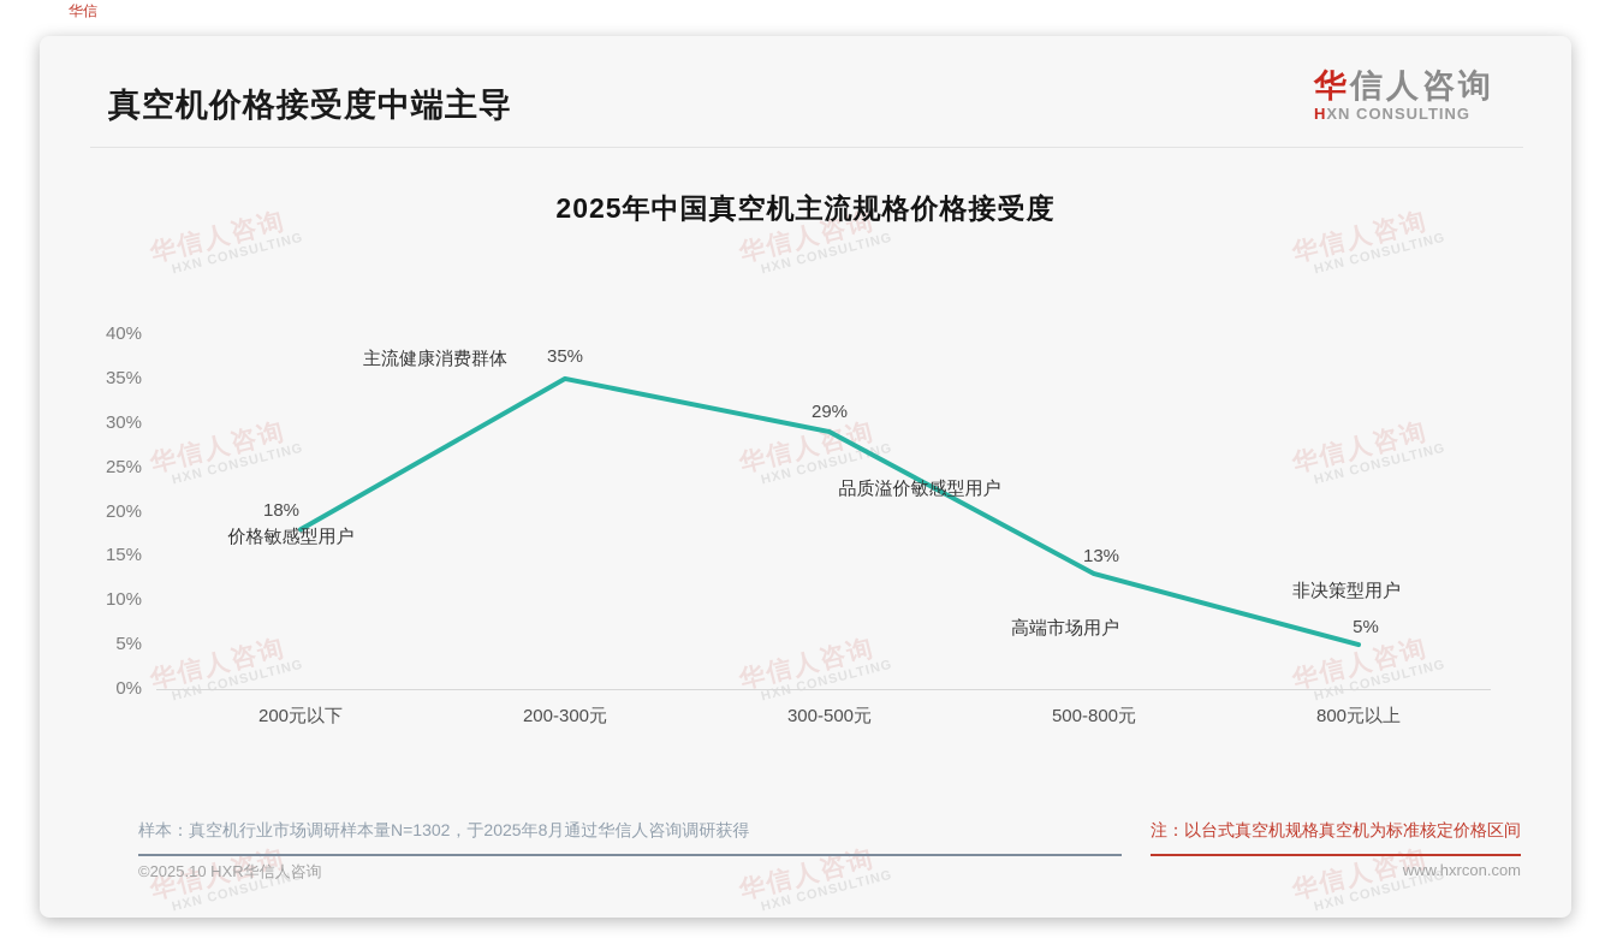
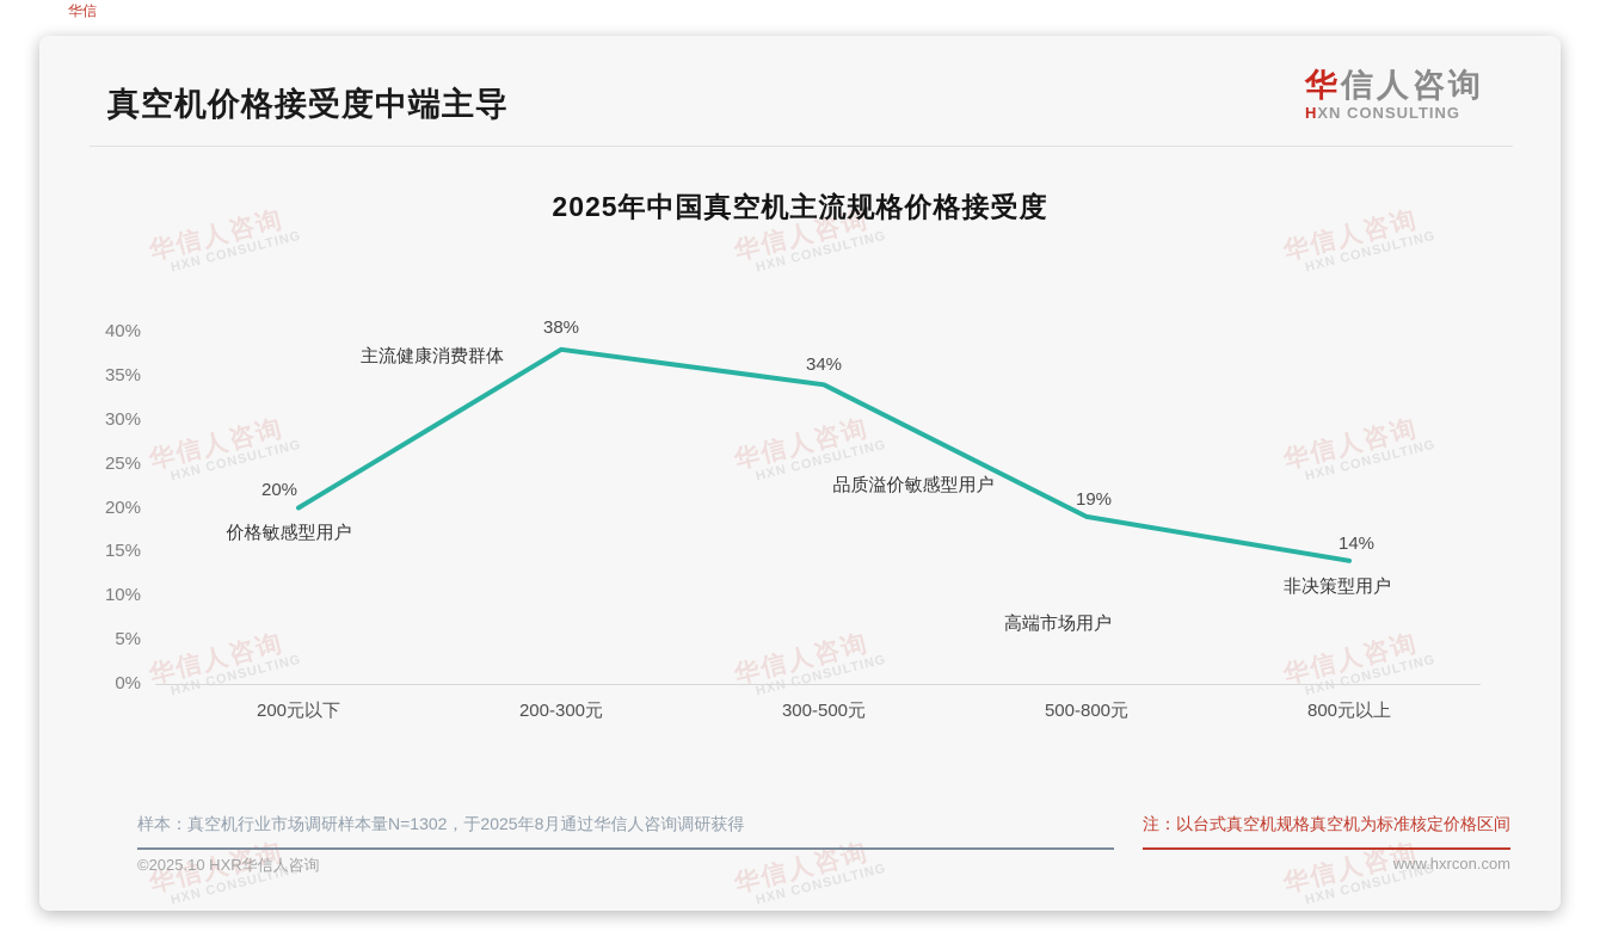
200元以下: 18% -> 20%
200-300元: 35% -> 38%
300-500元: 29% -> 34%
500-800元: 13% -> 19%
800元以上: 5% -> 14%
